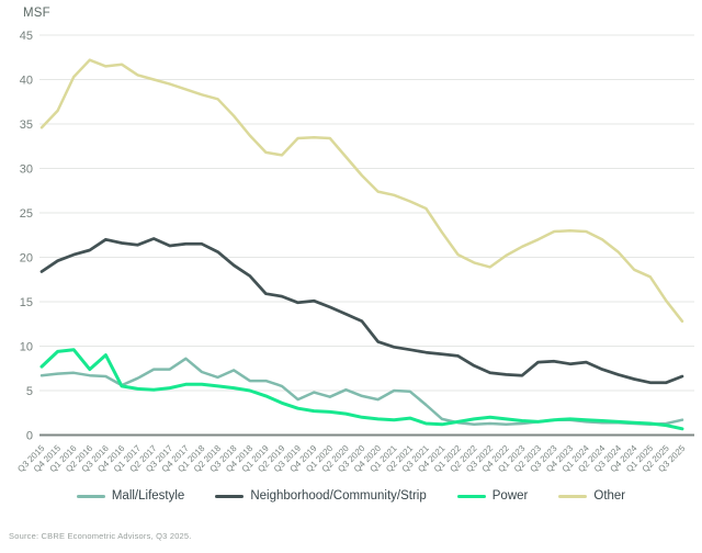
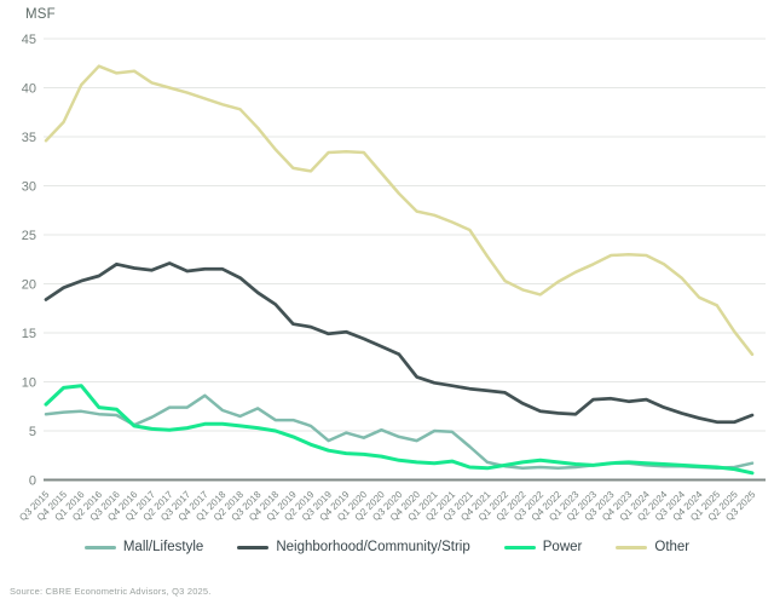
Power/Q3 2016: 9 -> 7
